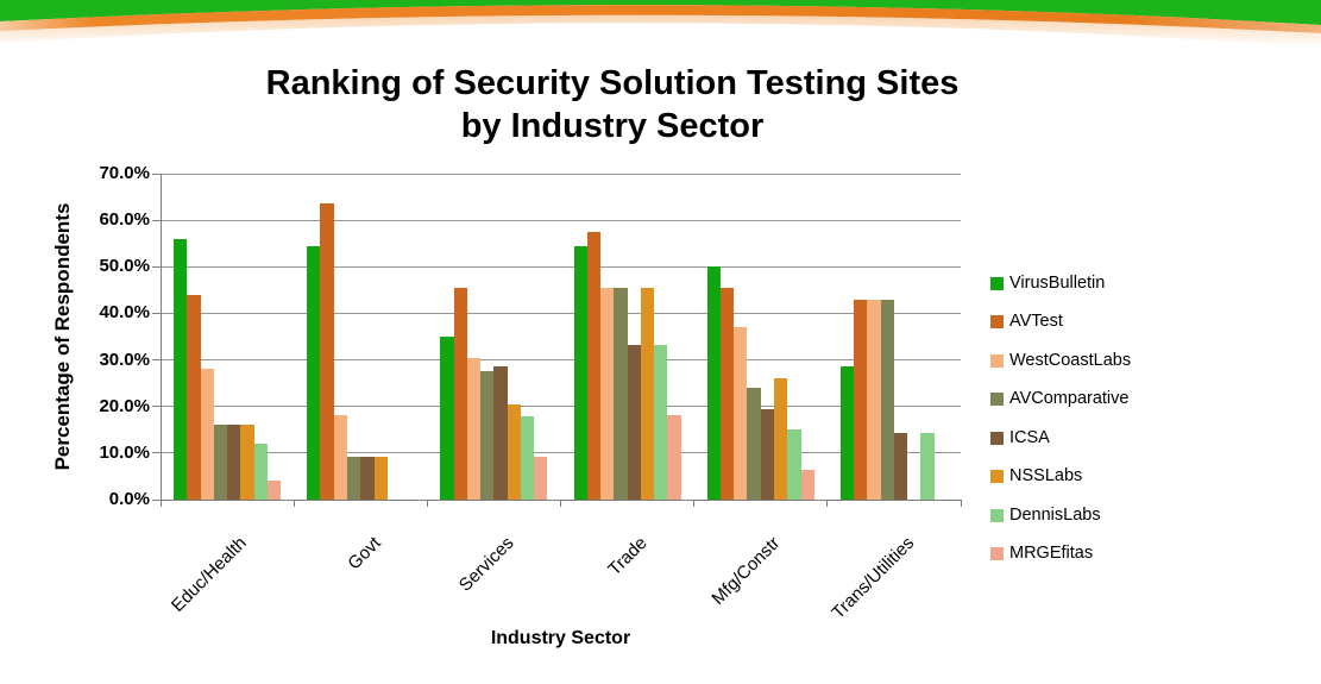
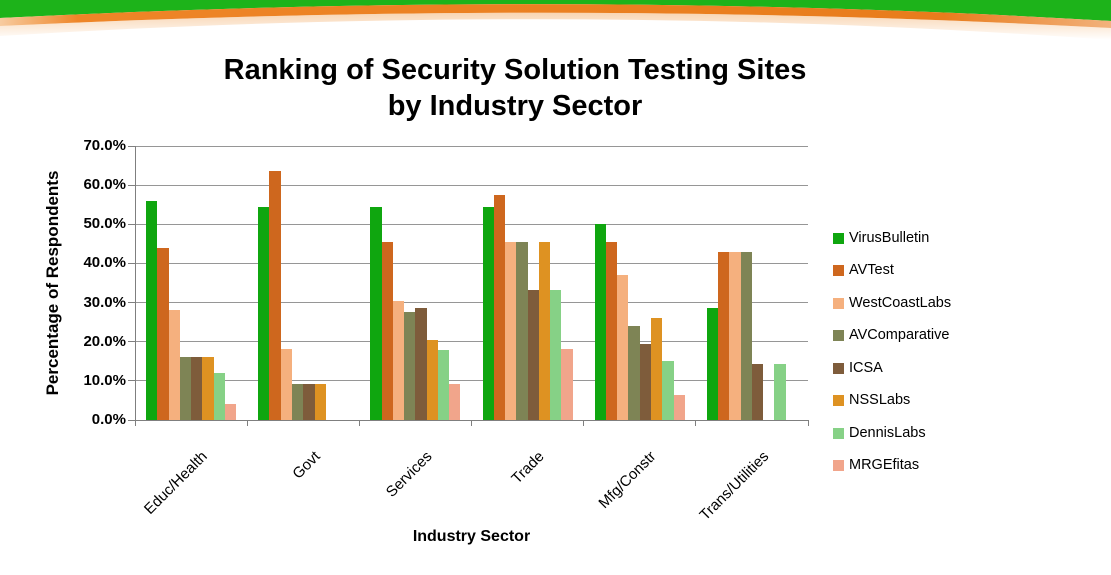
VirusBulletin/Services: 35% -> 54%
